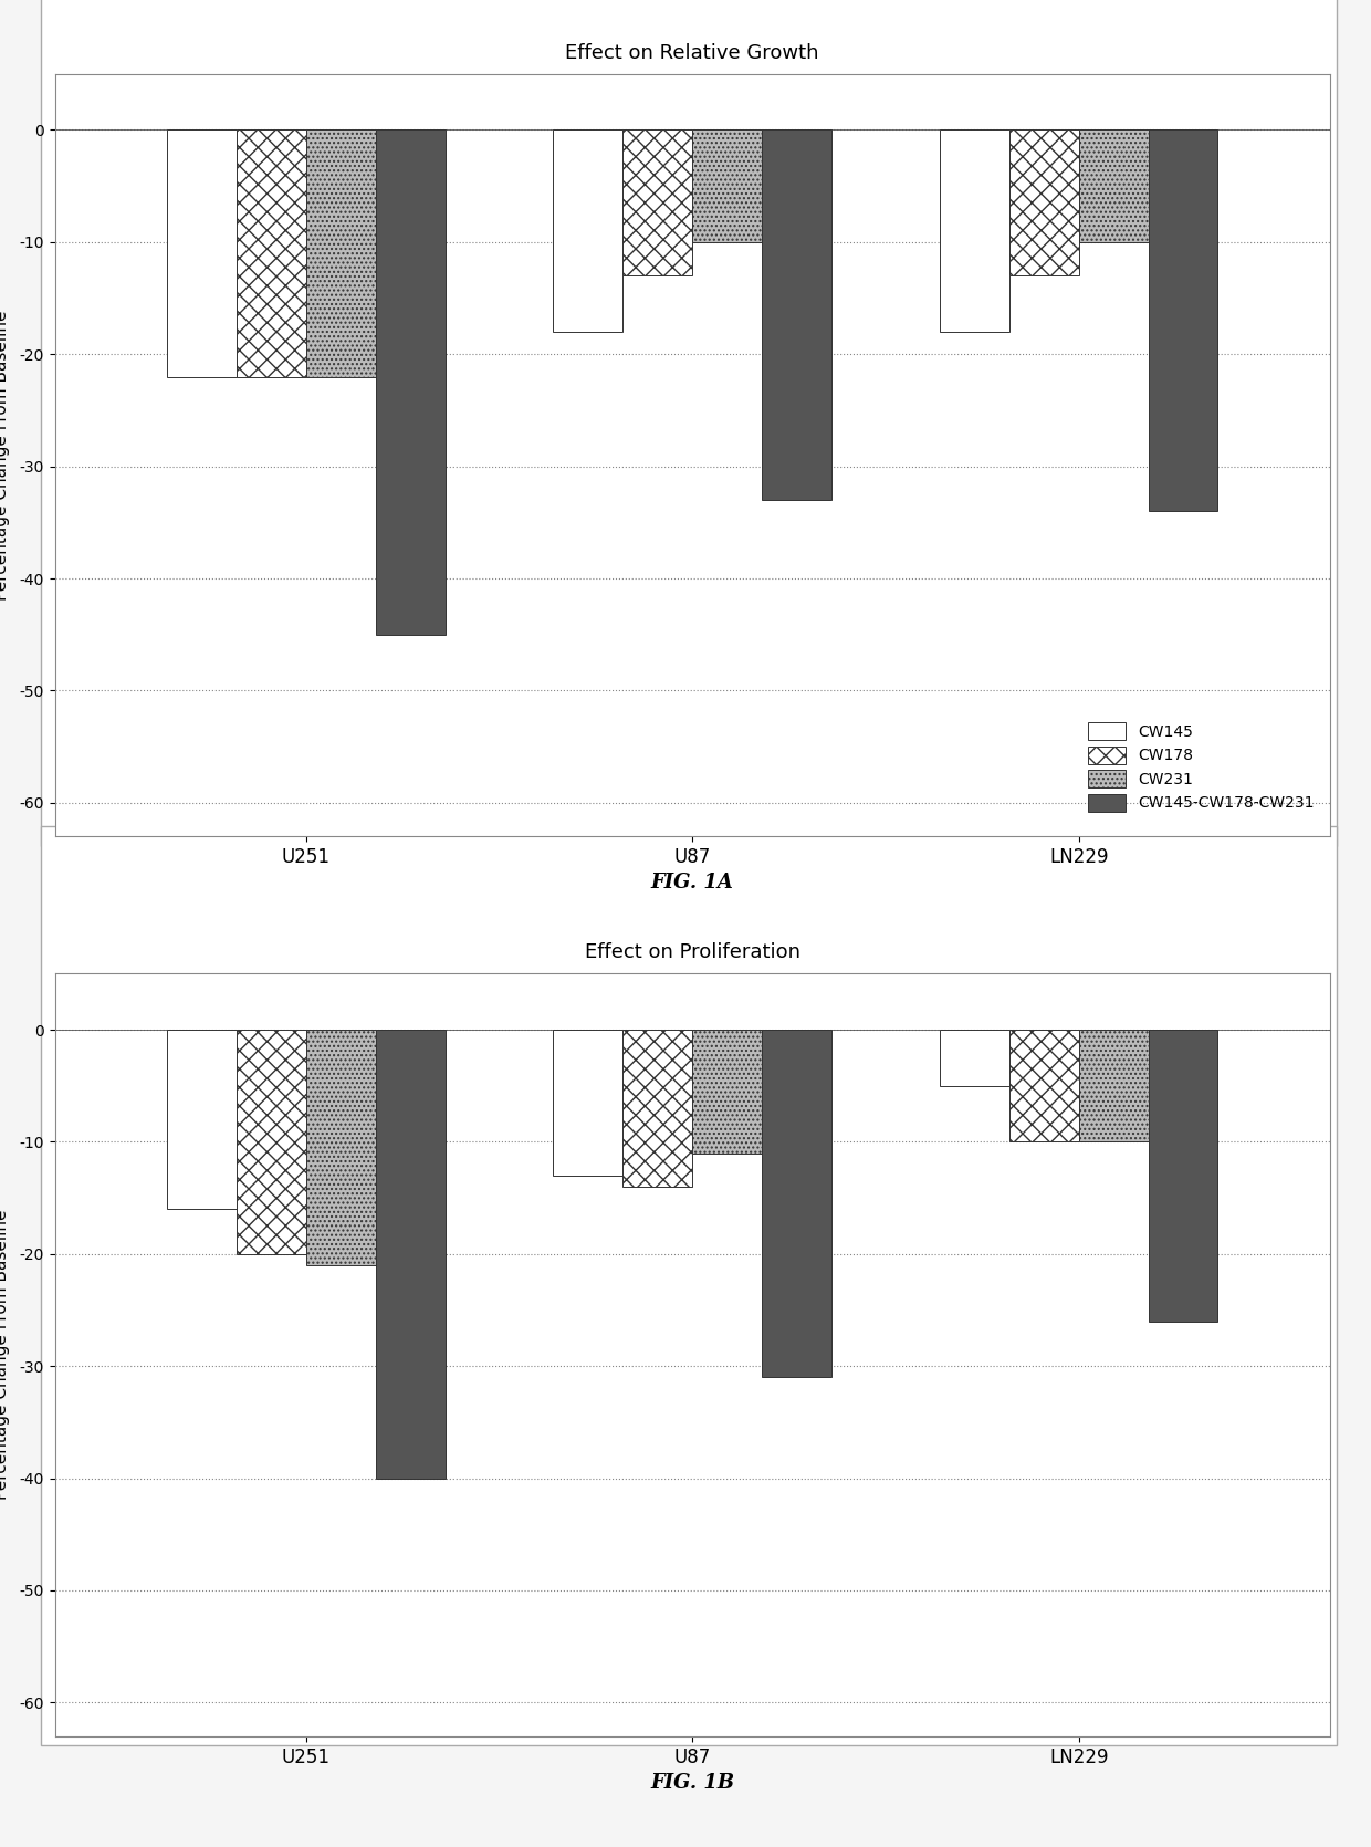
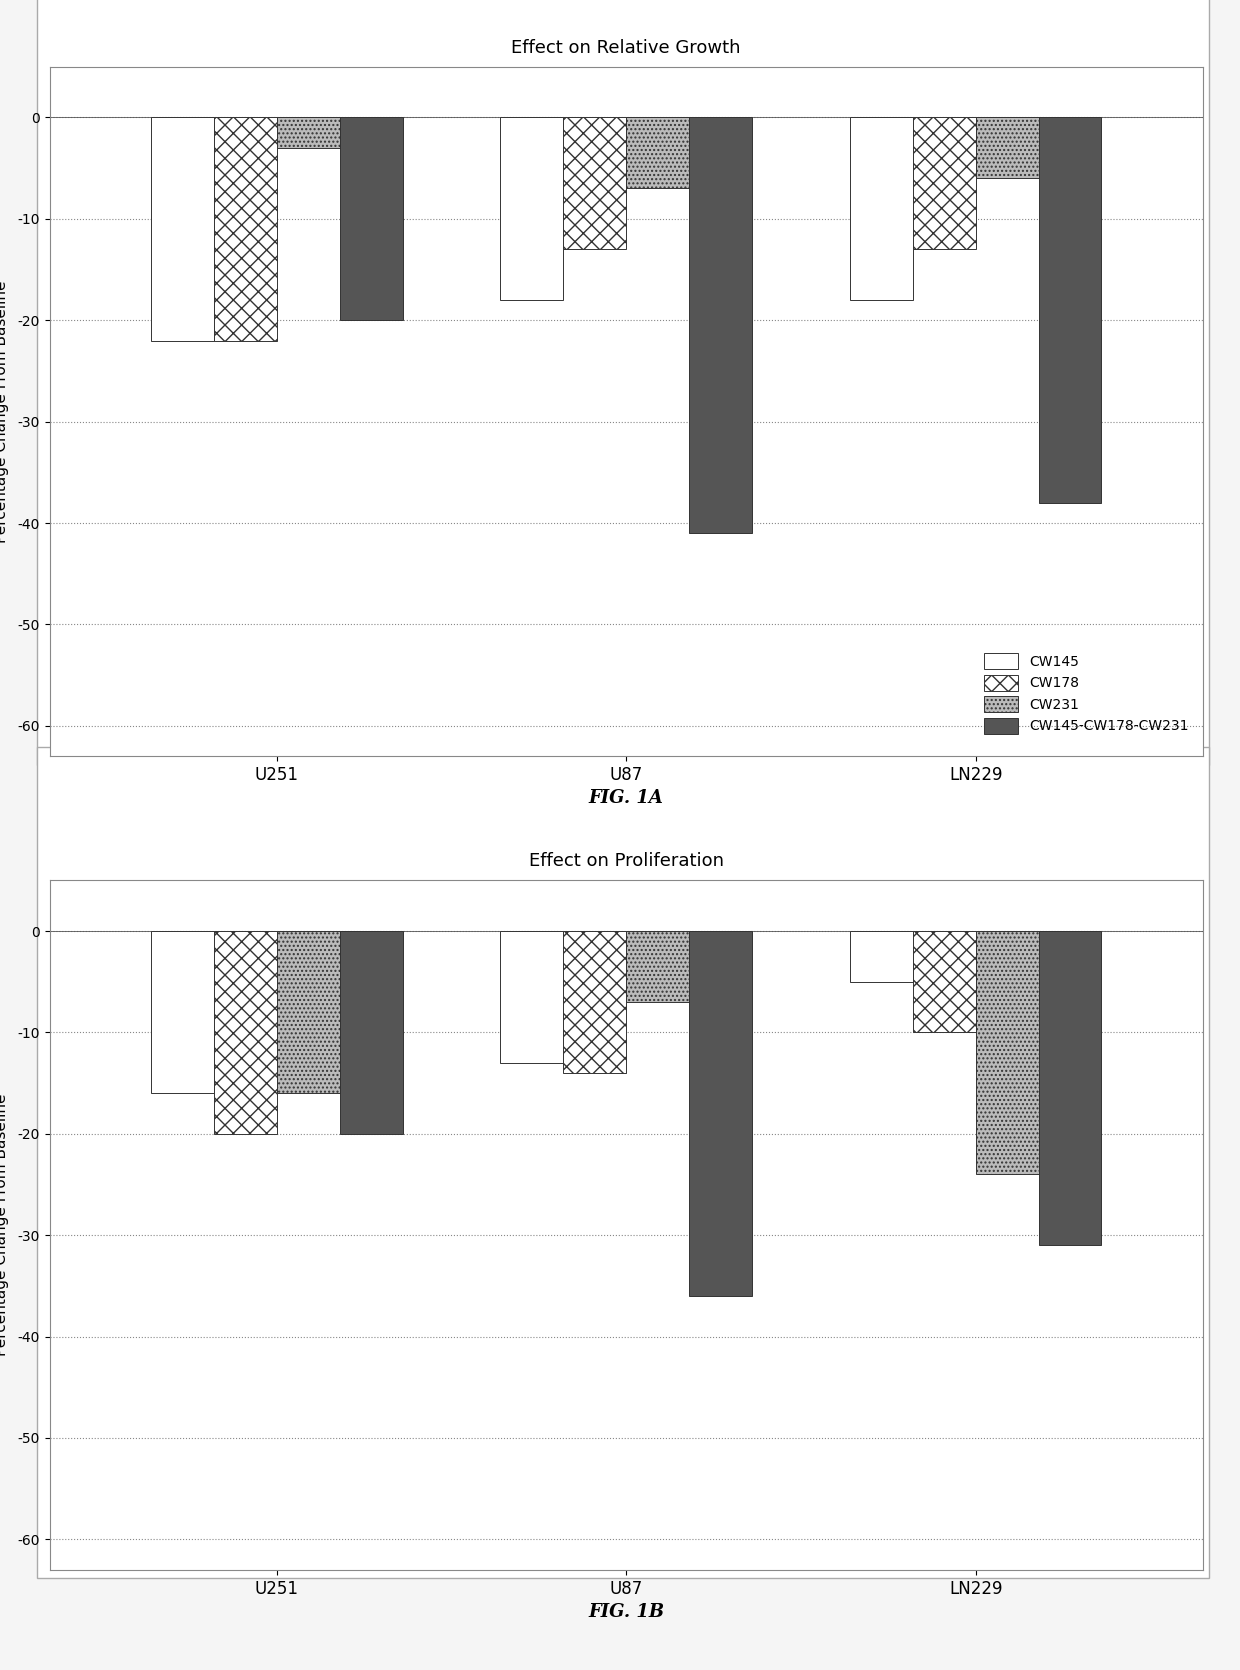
Effect on Relative Growth/CW231/U251: -22 -> -3
Effect on Relative Growth/CW145-CW178-CW231/U251: -45 -> -20
Effect on Relative Growth/CW231/U87: -10 -> -7
Effect on Relative Growth/CW145-CW178-CW231/U87: -33 -> -41
Effect on Relative Growth/CW231/LN229: -10 -> -6
Effect on Relative Growth/CW145-CW178-CW231/LN229: -34 -> -38
Effect on Proliferation/CW231/U251: -21 -> -16
Effect on Proliferation/CW145-CW178-CW231/U251: -40 -> -20
Effect on Proliferation/CW231/U87: -11 -> -7
Effect on Proliferation/CW145-CW178-CW231/U87: -31 -> -36
Effect on Proliferation/CW231/LN229: -10 -> -24
Effect on Proliferation/CW145-CW178-CW231/LN229: -26 -> -31
